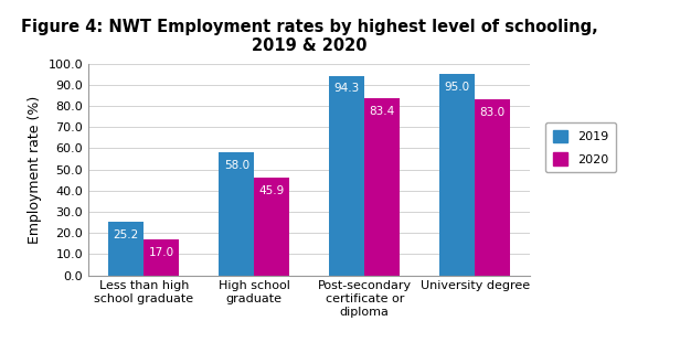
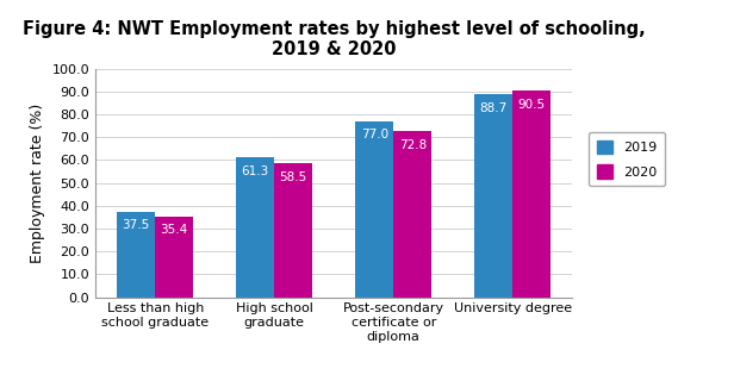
2019/Less than high school graduate: 25.2 -> 37.5
2020/Less than high school graduate: 17.0 -> 35.4
2019/High school graduate: 58.0 -> 61.3
2020/High school graduate: 45.9 -> 58.5
2019/Post-secondary certificate or diploma: 94.3 -> 77.0
2020/Post-secondary certificate or diploma: 83.4 -> 72.8
2019/University degree: 95.0 -> 88.7
2020/University degree: 83.0 -> 90.5
